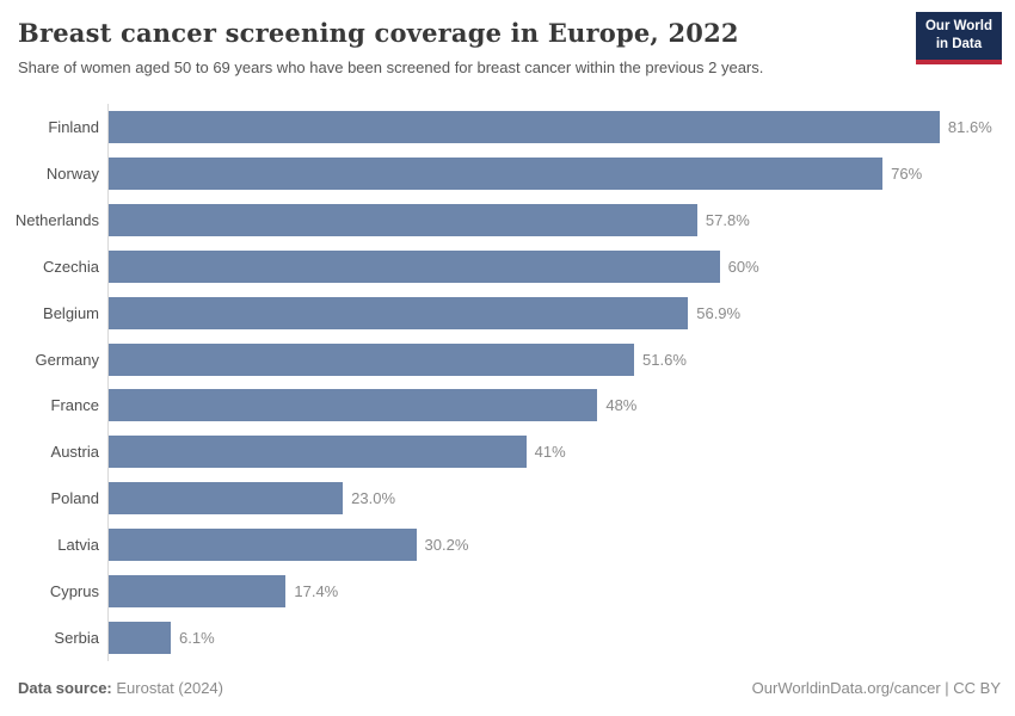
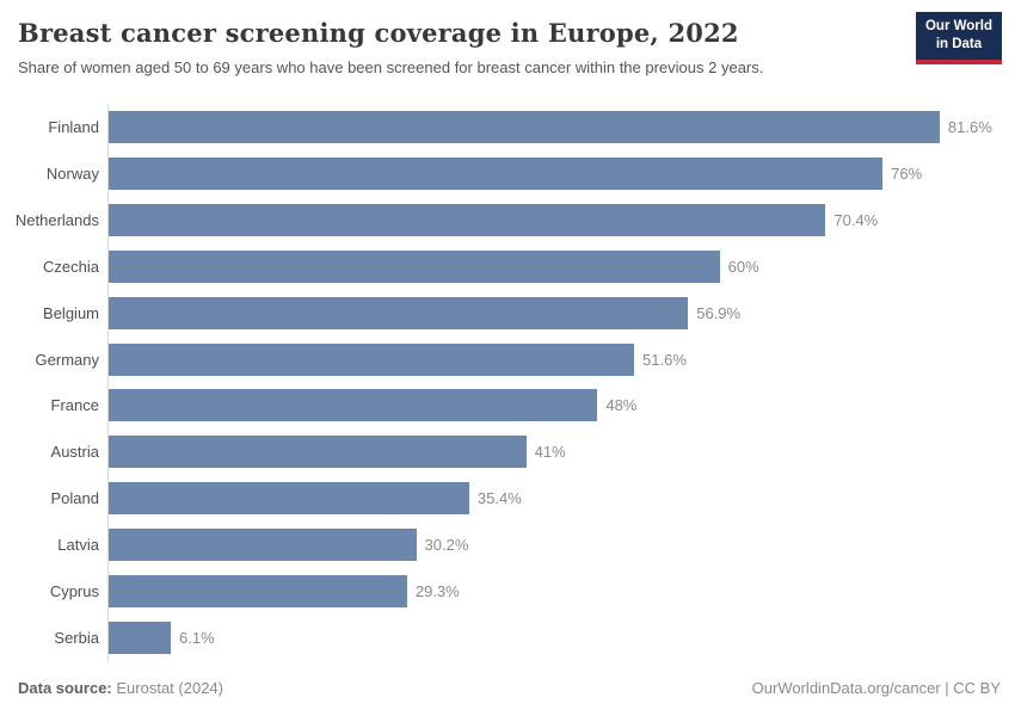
Netherlands: 57.8% -> 70.4%
Poland: 23.0% -> 35.4%
Cyprus: 17.4% -> 29.3%
